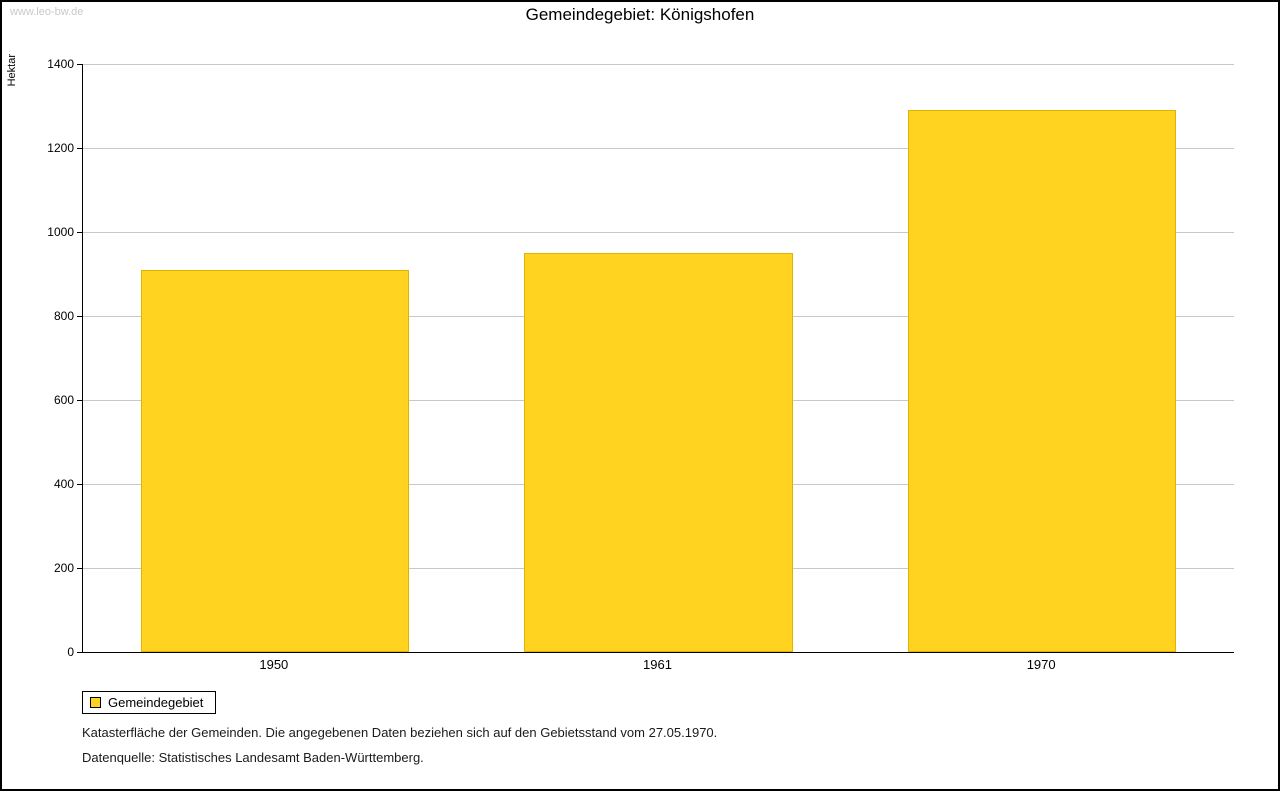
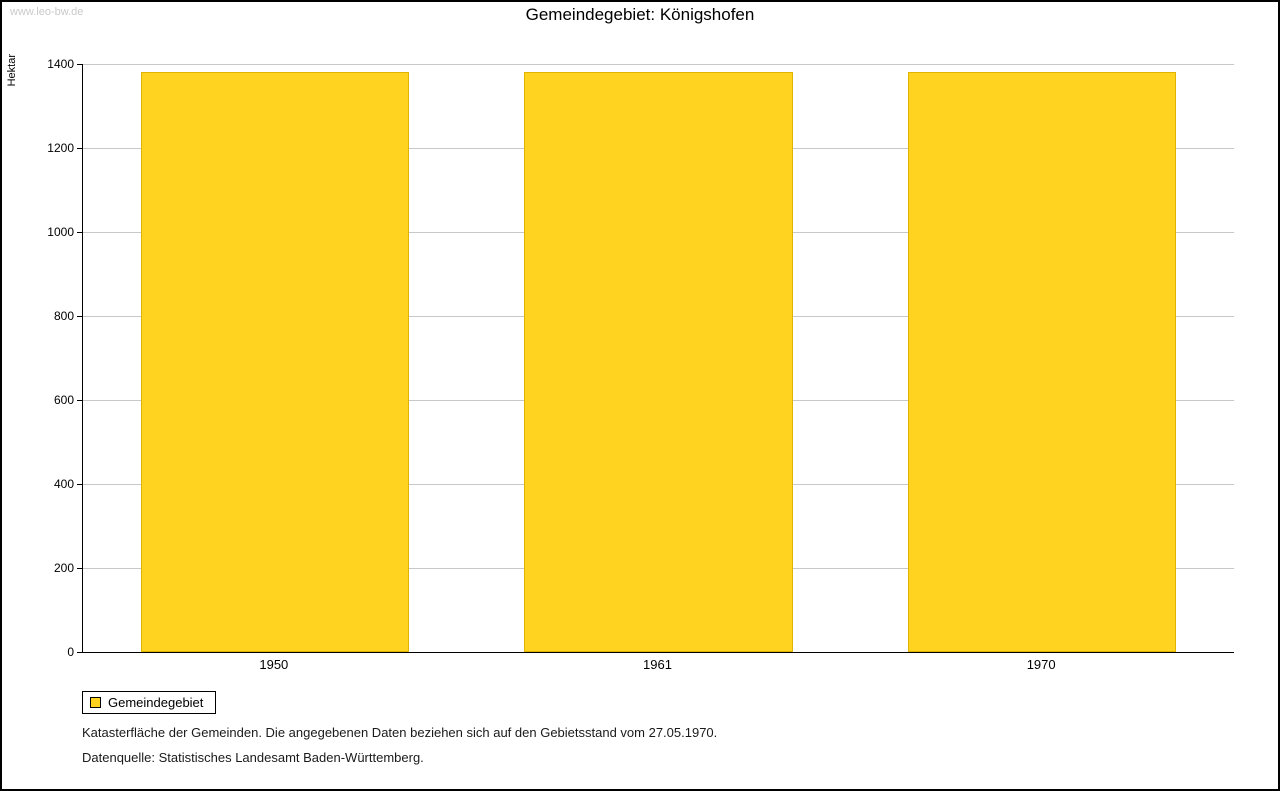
1950: 910 -> 1380
1961: 950 -> 1380
1970: 1290 -> 1380
